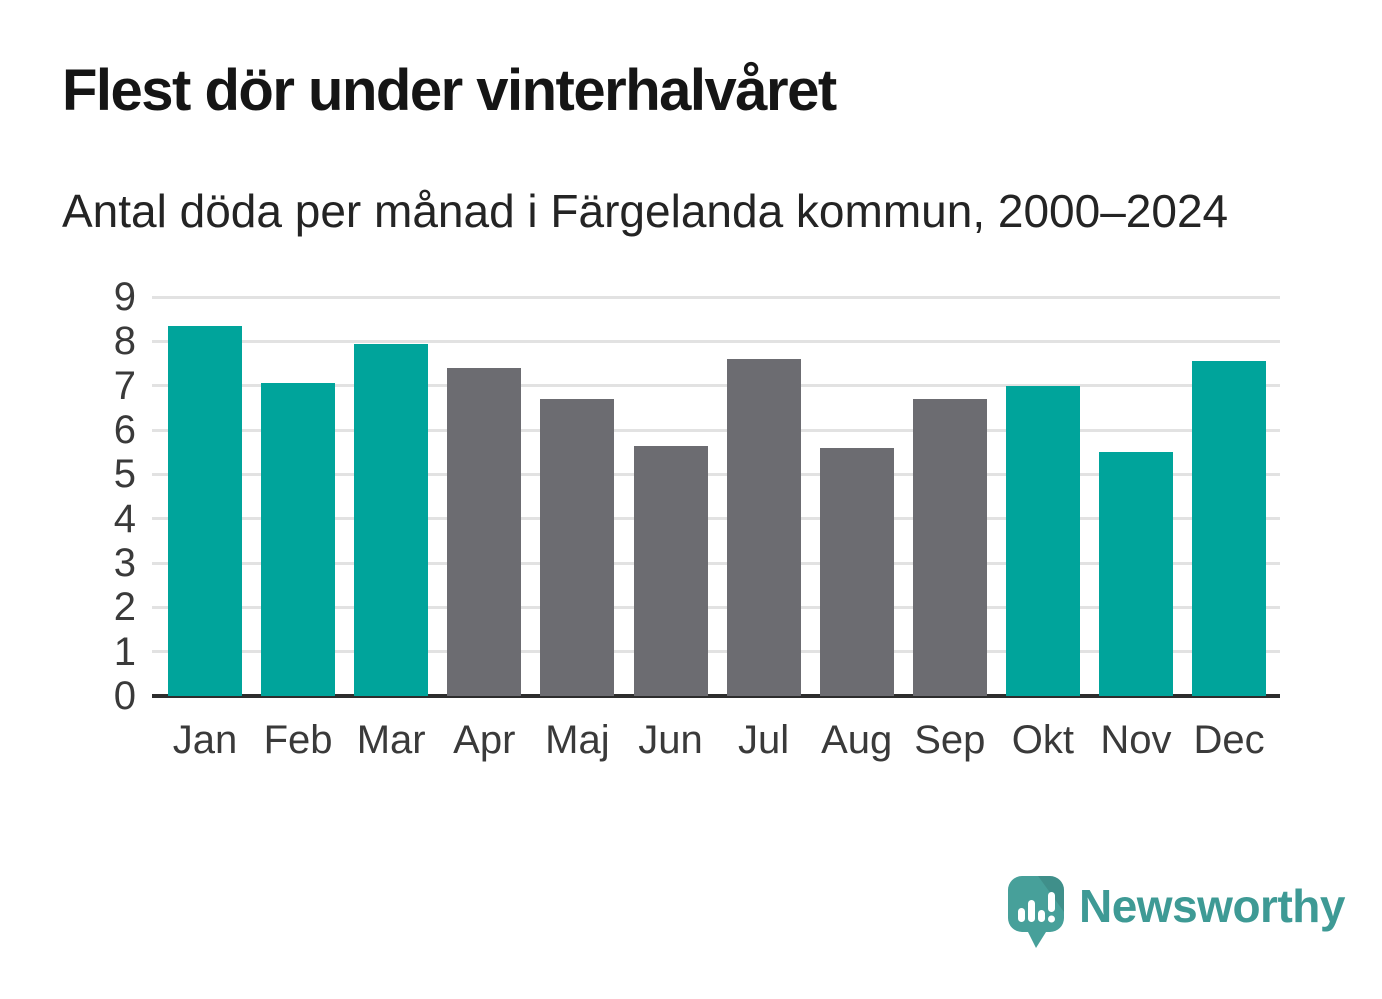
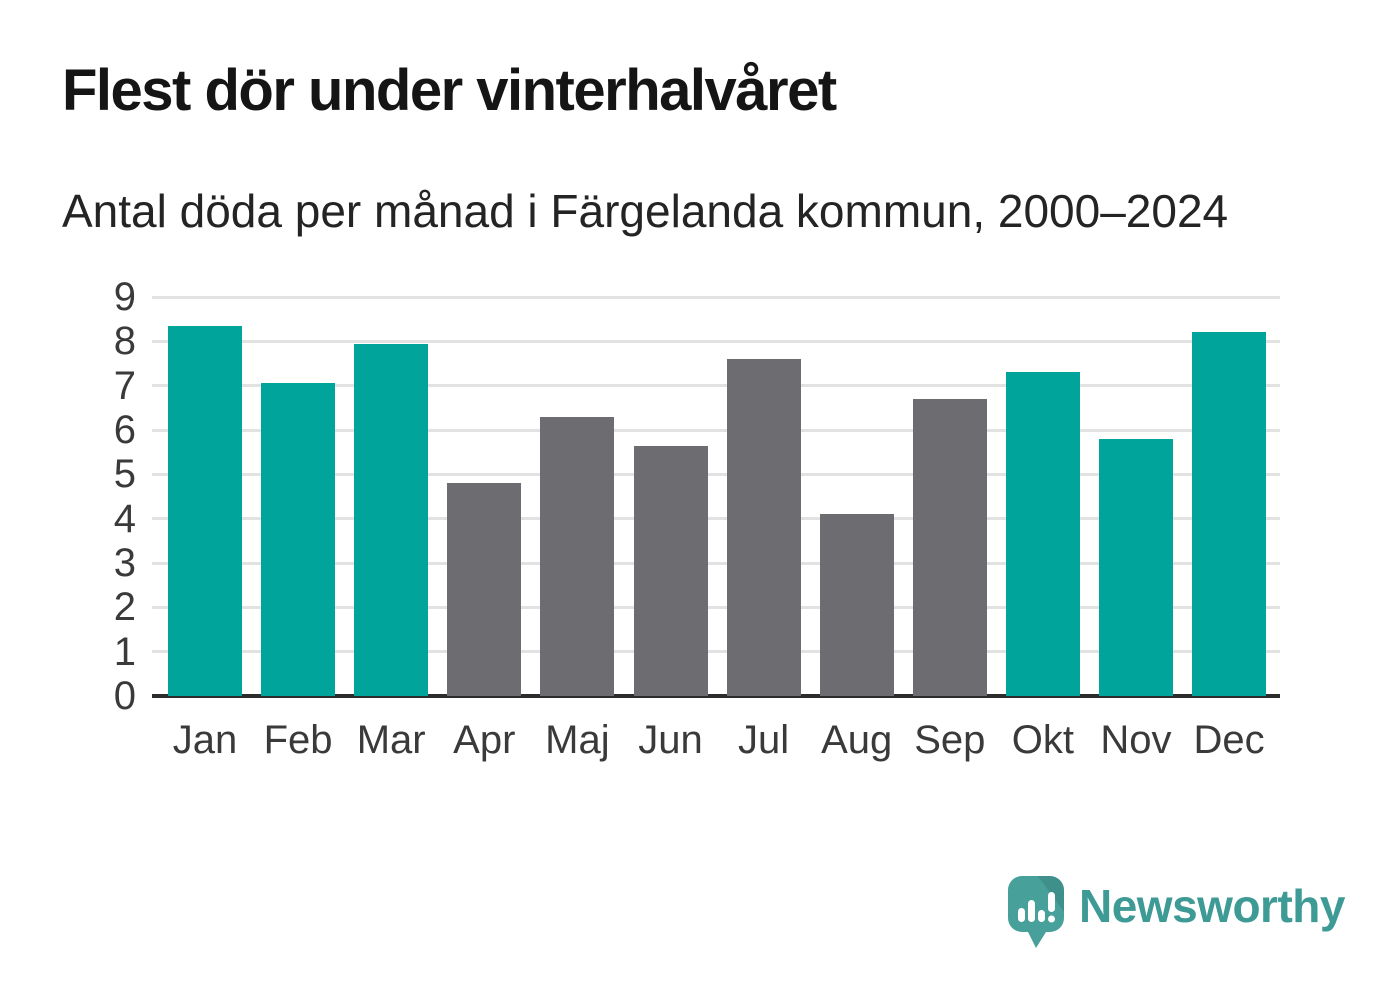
Apr: 7.4 -> 4.8
Maj: 6.7 -> 6.3
Aug: 5.6 -> 4.1
Okt: 7.0 -> 7.3
Nov: 5.5 -> 5.8
Dec: 7.5 -> 8.2
